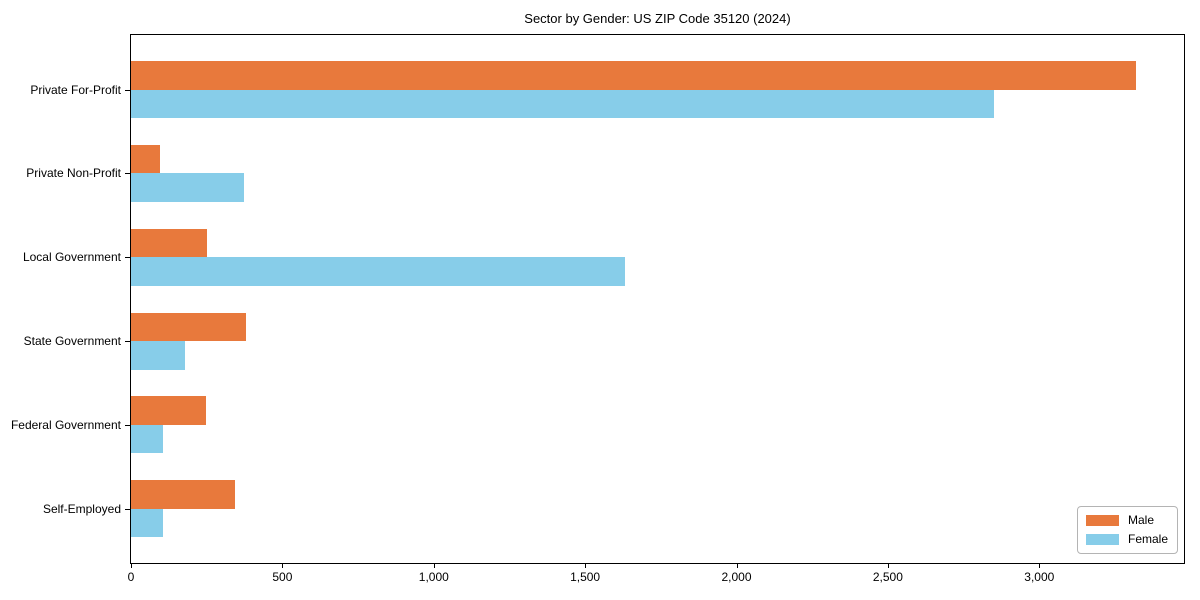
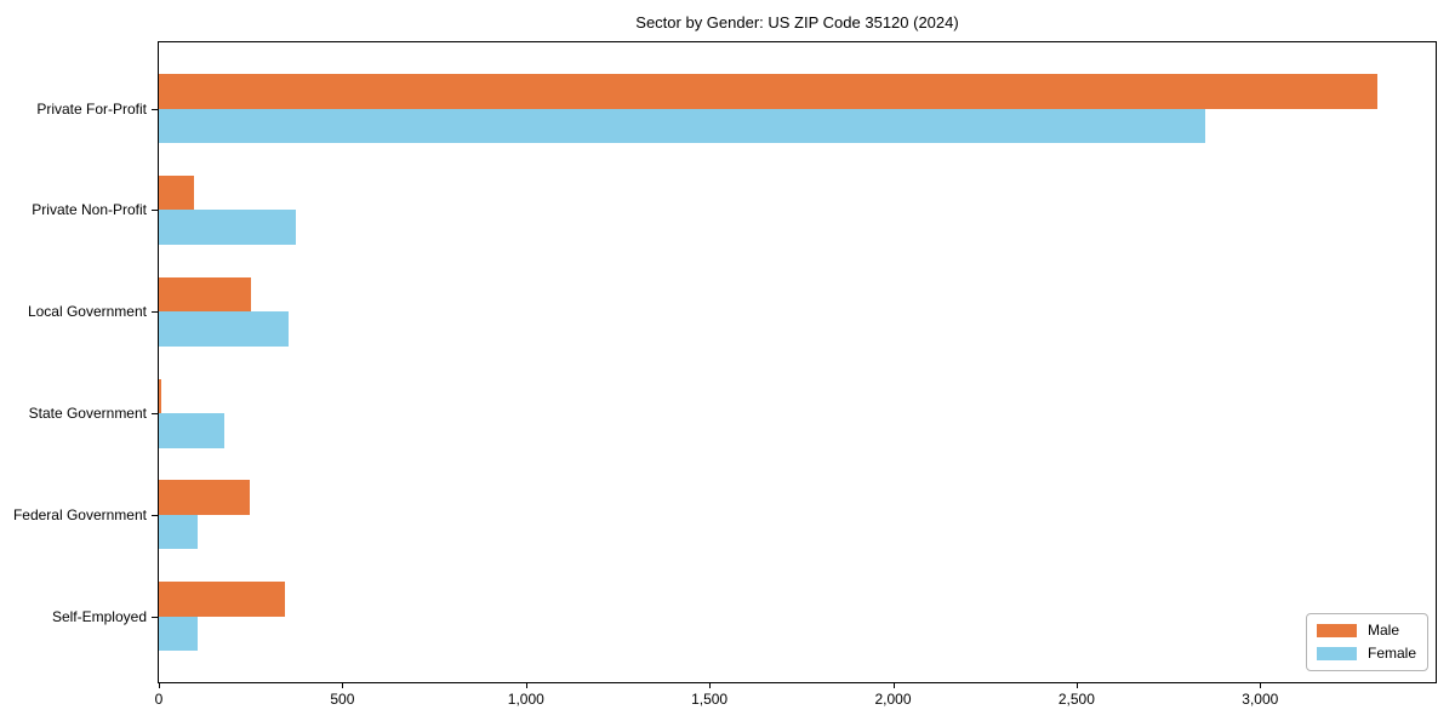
Female/Local Government: 1630 -> 350
Male/State Government: 380 -> 10
